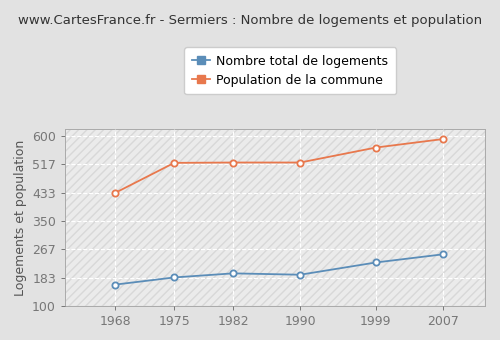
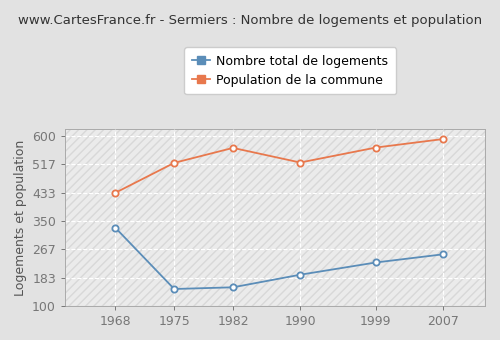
Nombre total de logements/1968: 163 -> 330
Nombre total de logements/1975: 184 -> 150
Nombre total de logements/1982: 196 -> 155
Population de la commune/1982: 522 -> 565
